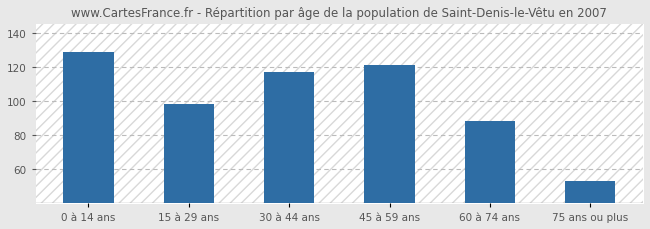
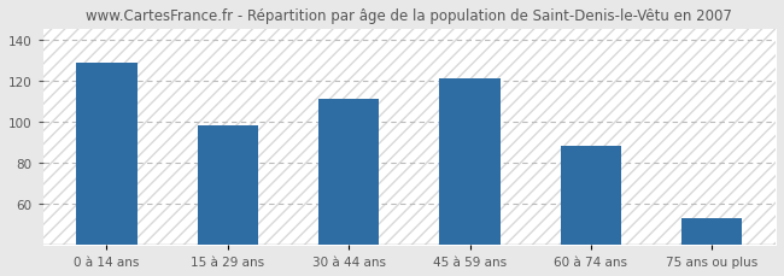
30 à 44 ans: 117 -> 111
